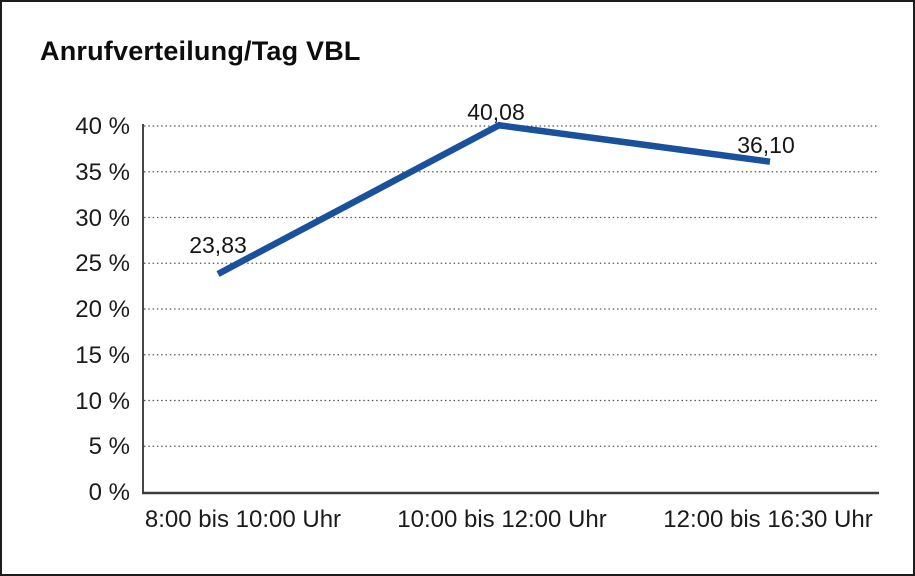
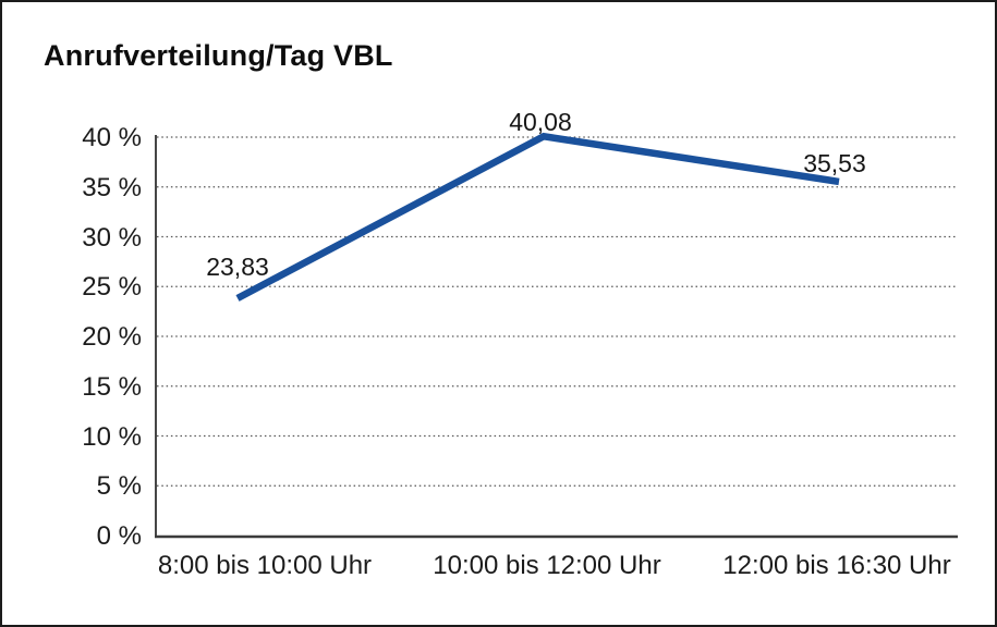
12:00 bis 16:30 Uhr: 36,10 -> 35,53
